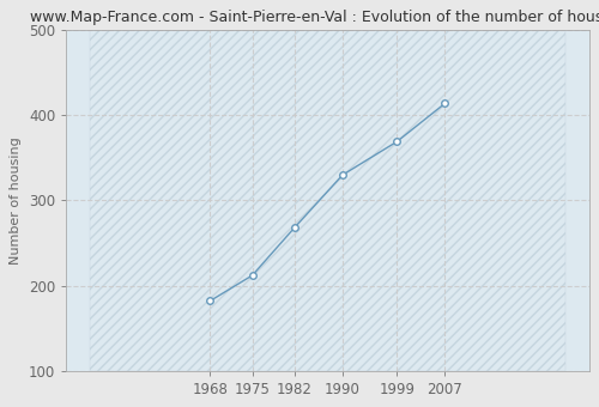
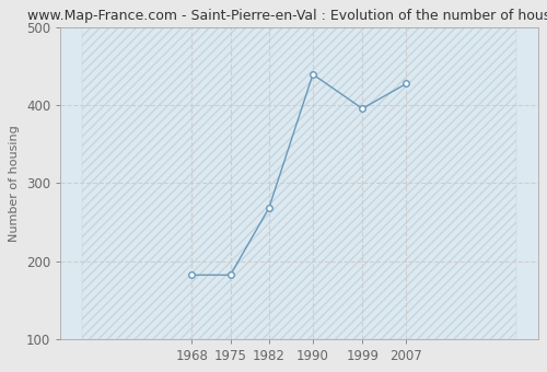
1975: 212 -> 182
1990: 330 -> 440
1999: 369 -> 396
2007: 414 -> 428
